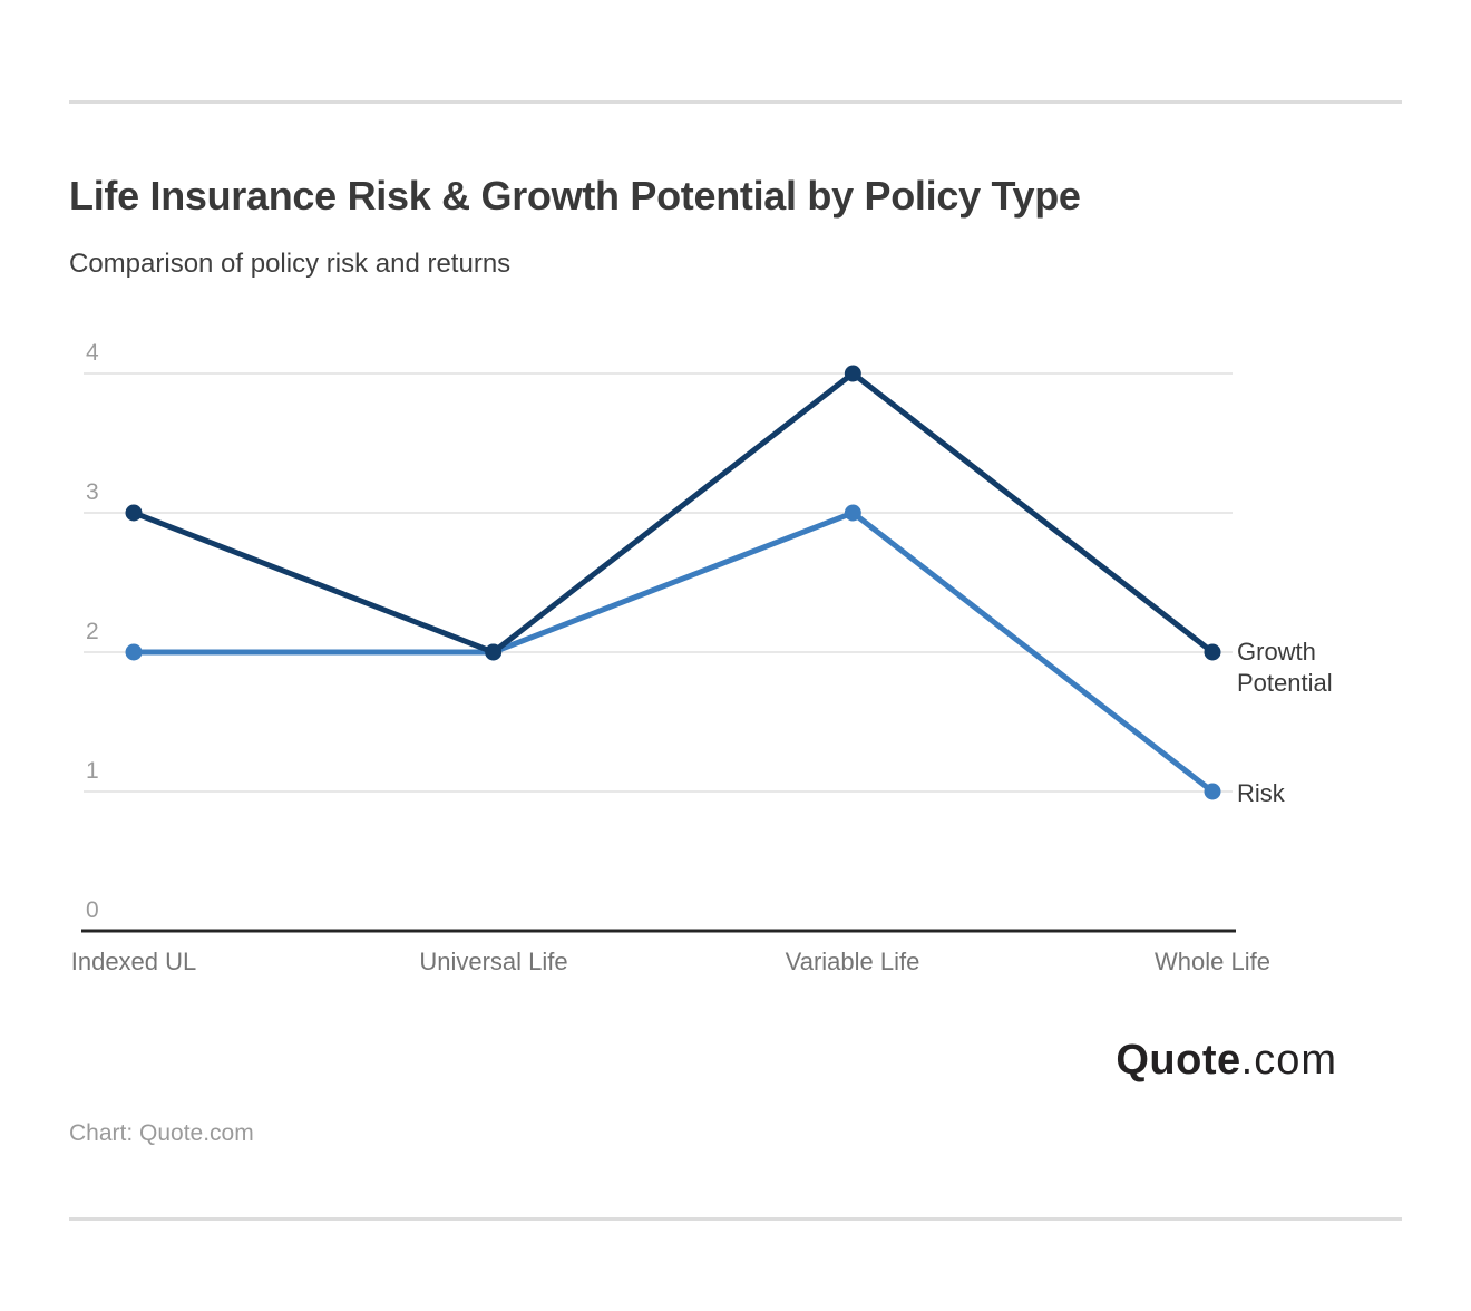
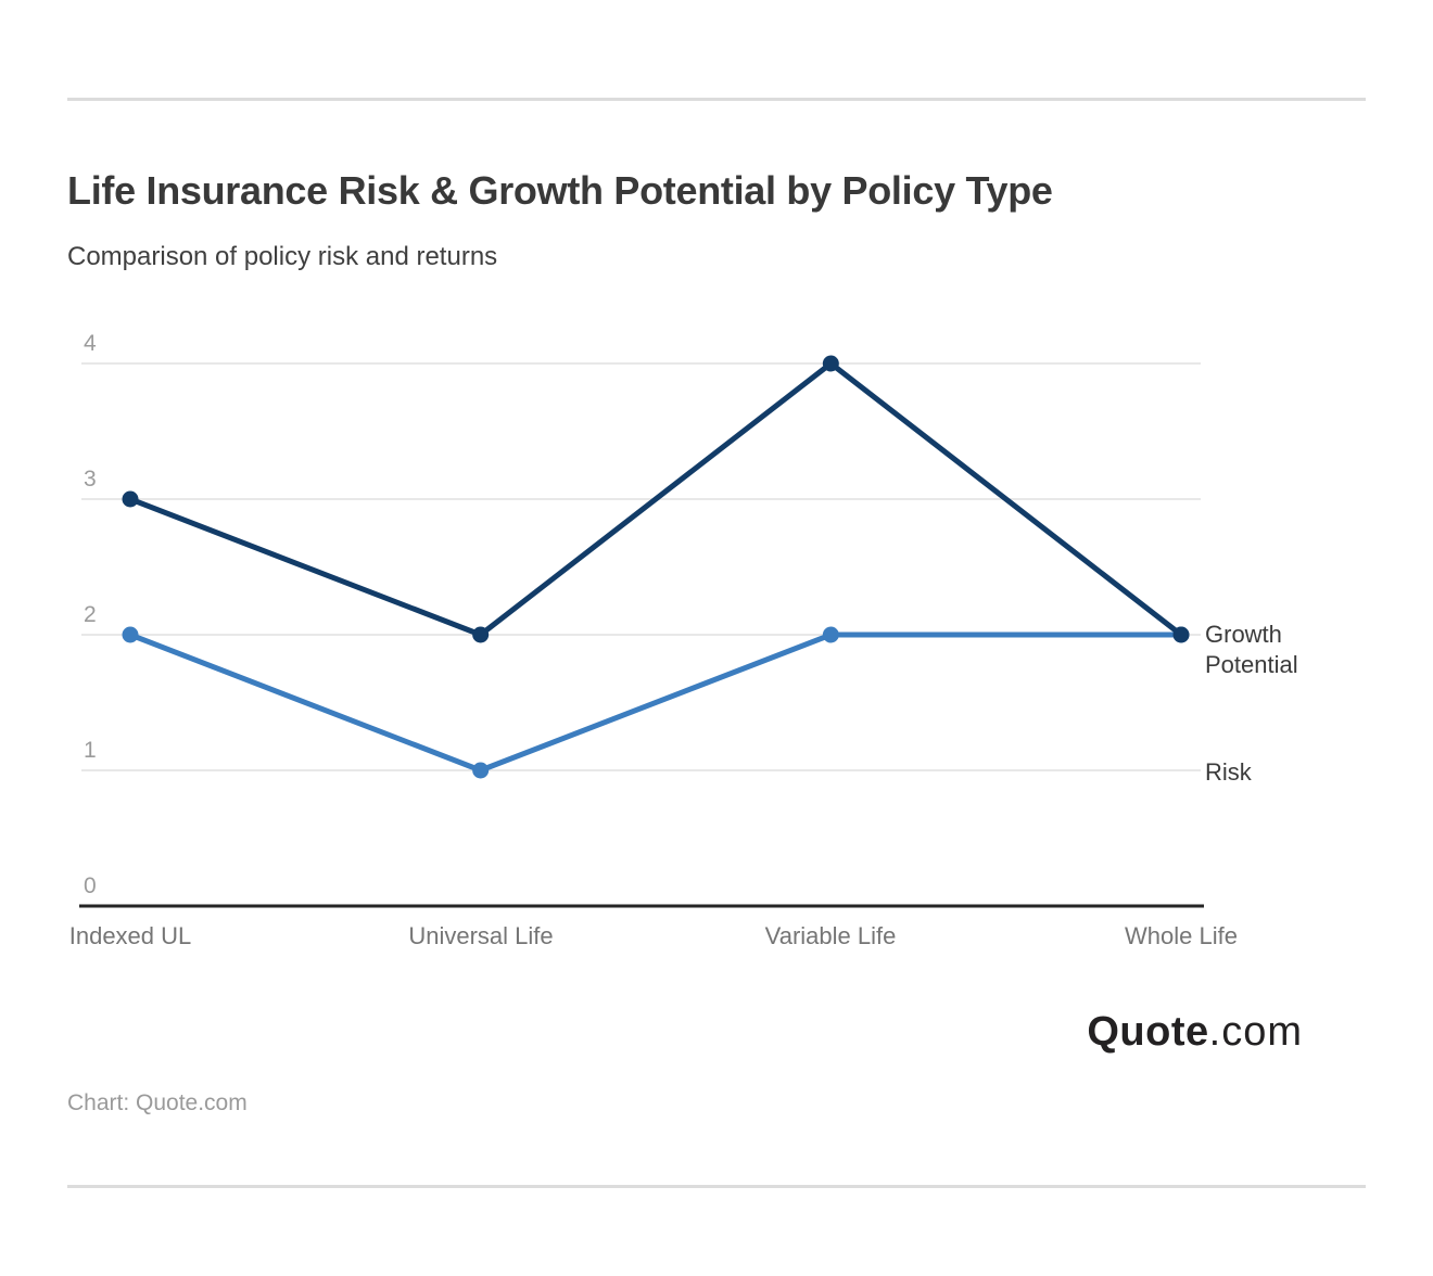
Risk/Universal Life: 2 -> 1
Risk/Variable Life: 3 -> 2
Risk/Whole Life: 1 -> 2
